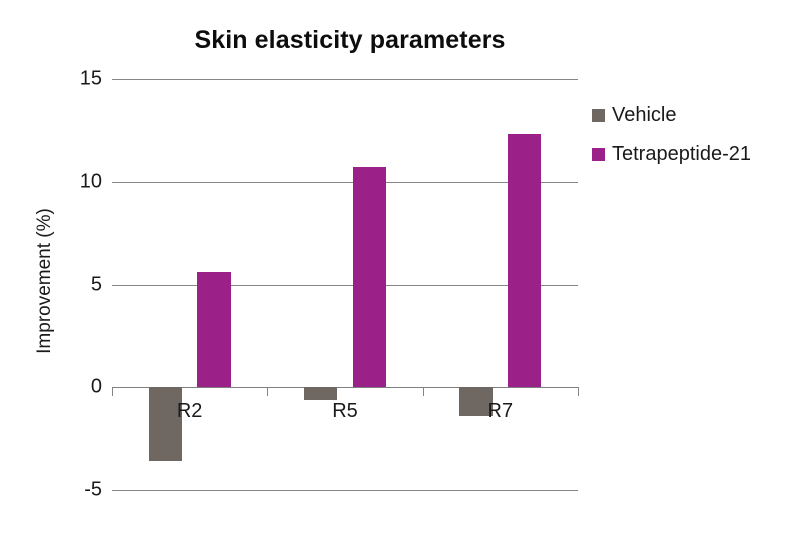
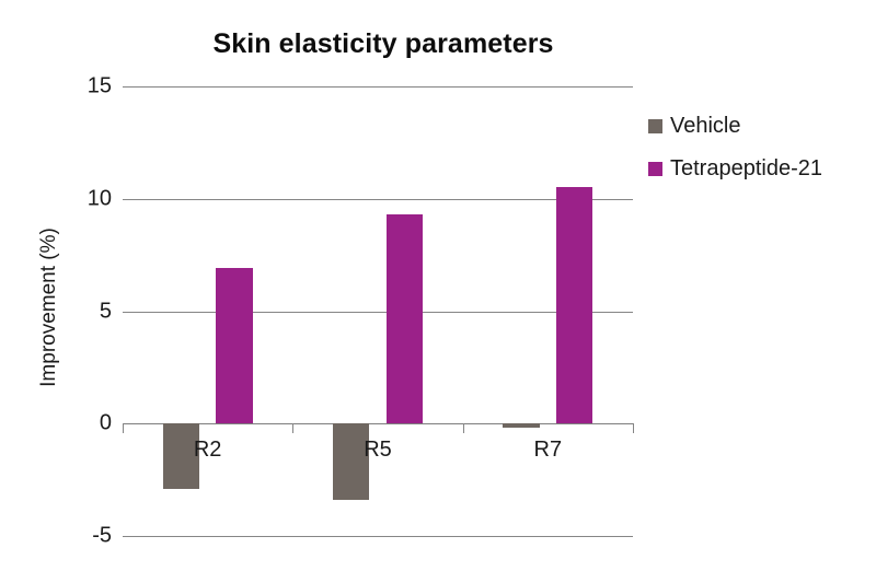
Vehicle/R2: -3.6 -> -2.9
Tetrapeptide-21/R2: 5.6 -> 6.9
Vehicle/R5: -0.6 -> -3.4
Tetrapeptide-21/R5: 10.7 -> 9.3
Vehicle/R7: -1.4 -> -0.2
Tetrapeptide-21/R7: 12.3 -> 10.5
